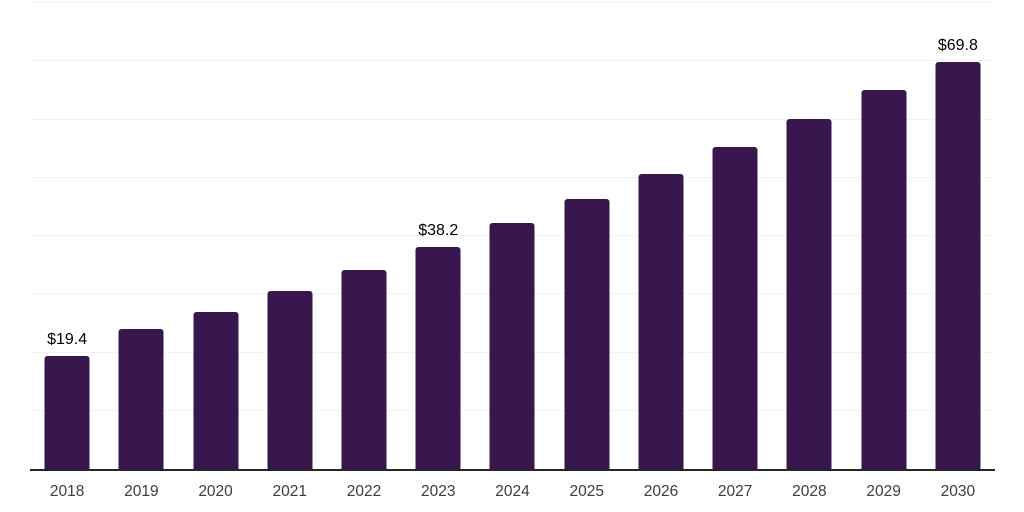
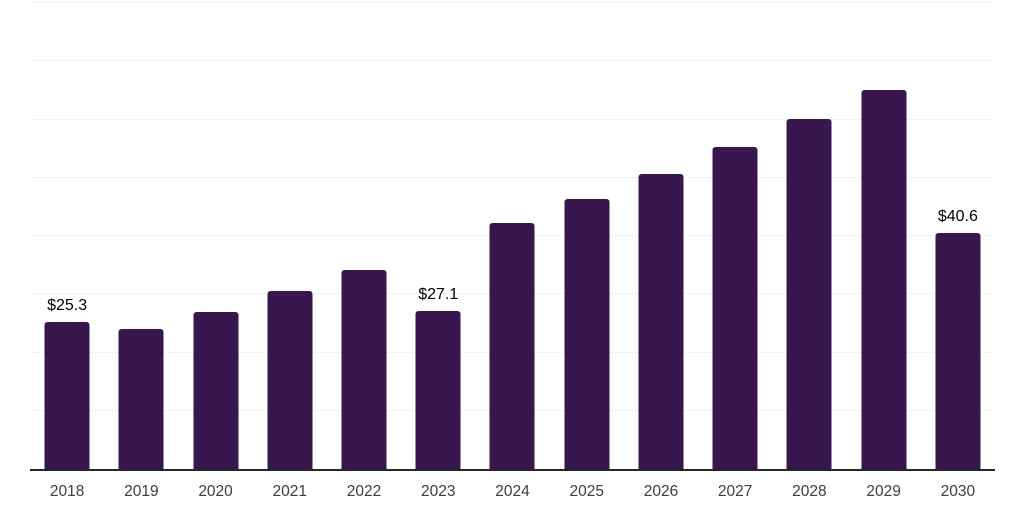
2018: $19.4 -> $25.3
2023: $38.2 -> $27.1
2030: $69.8 -> $40.6
